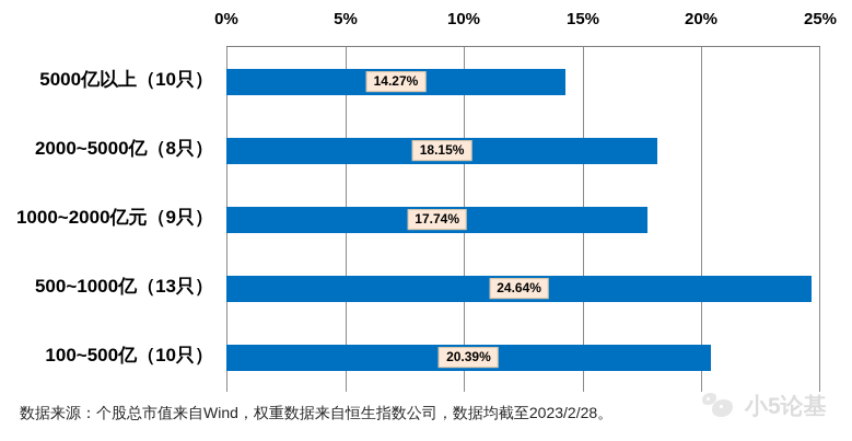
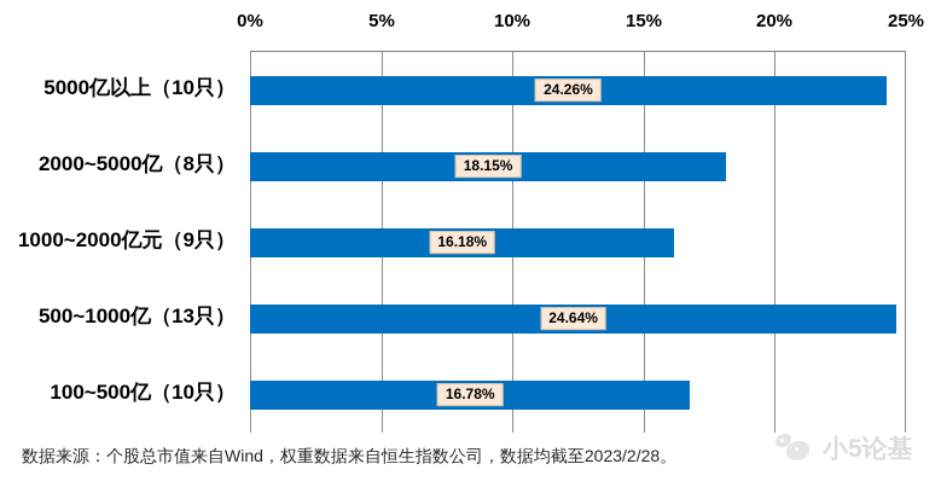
5000亿以上（10只）: 14.27% -> 24.26%
1000~2000亿元（9只）: 17.74% -> 16.18%
100~500亿（10只）: 20.39% -> 16.78%
